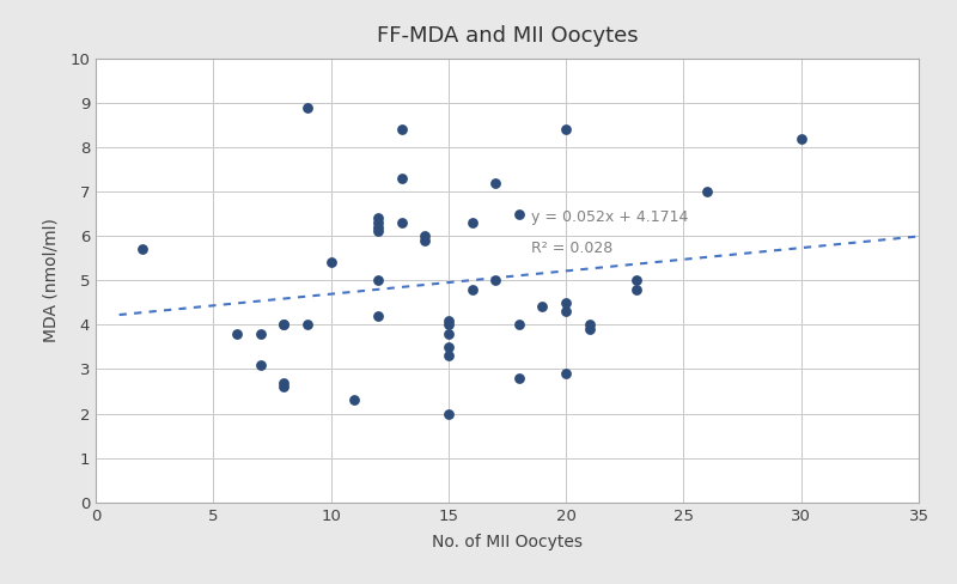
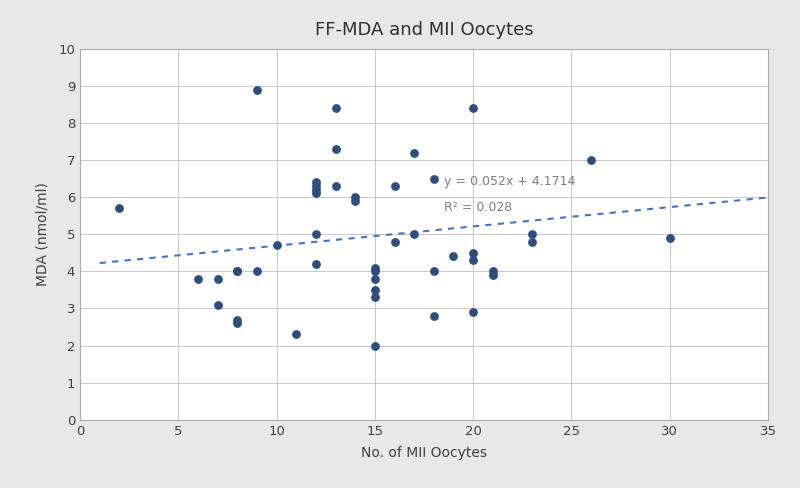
10: 5.4 -> 4.7
30: 8.2 -> 4.9
